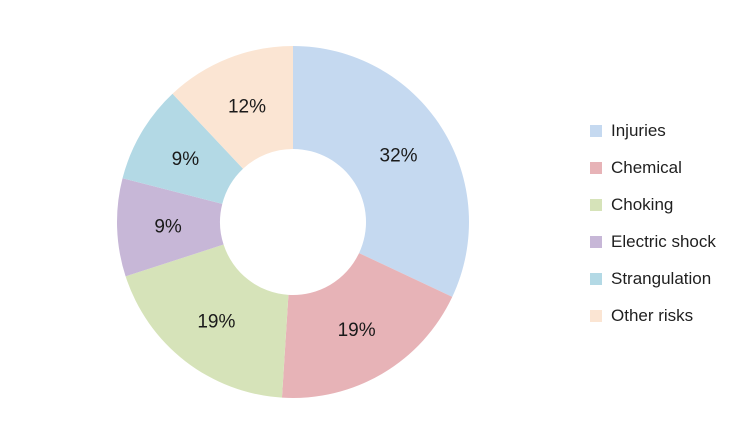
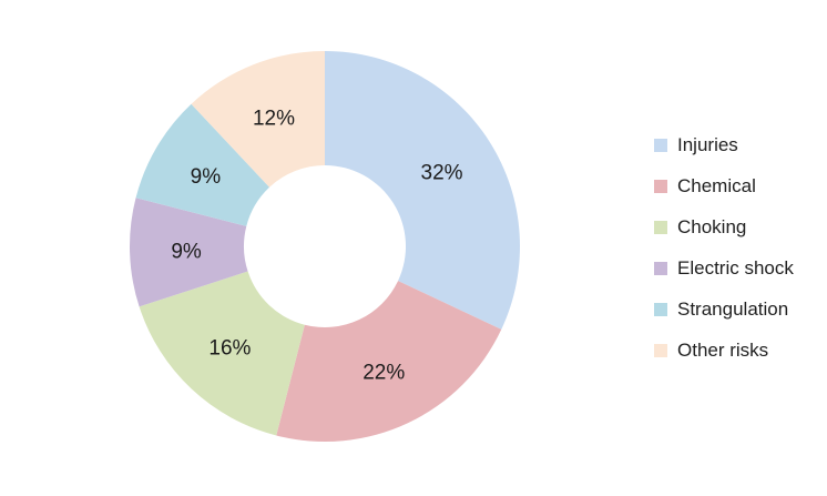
Chemical: 19% -> 22%
Choking: 19% -> 16%
